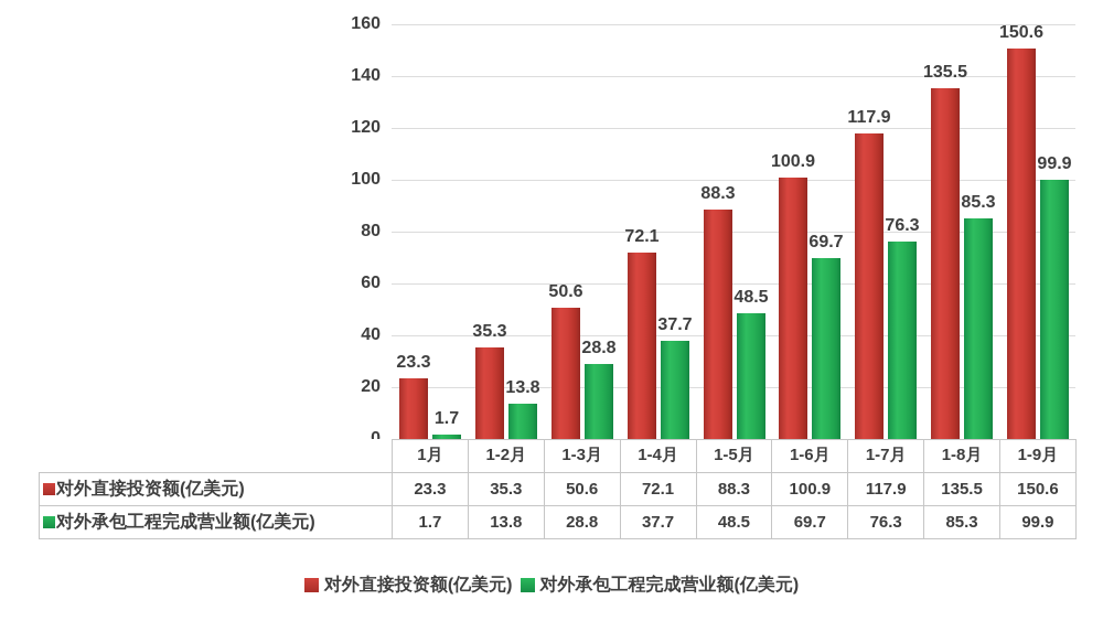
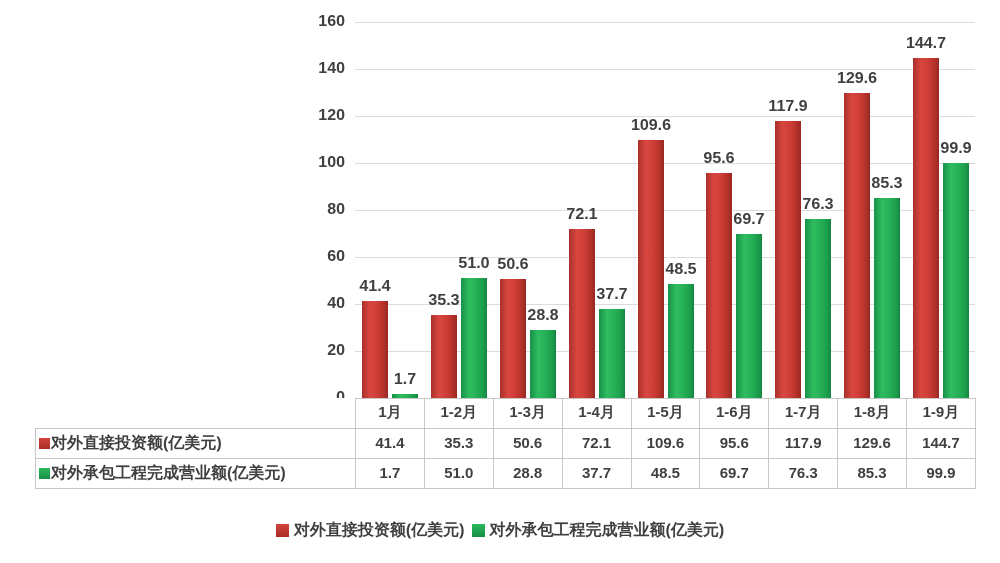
对外直接投资额(亿美元)/1月: 23.3 -> 41.4
对外承包工程完成营业额(亿美元)/1-2月: 13.8 -> 51.0
对外直接投资额(亿美元)/1-5月: 88.3 -> 109.6
对外直接投资额(亿美元)/1-6月: 100.9 -> 95.6
对外直接投资额(亿美元)/1-8月: 135.5 -> 129.6
对外直接投资额(亿美元)/1-9月: 150.6 -> 144.7
